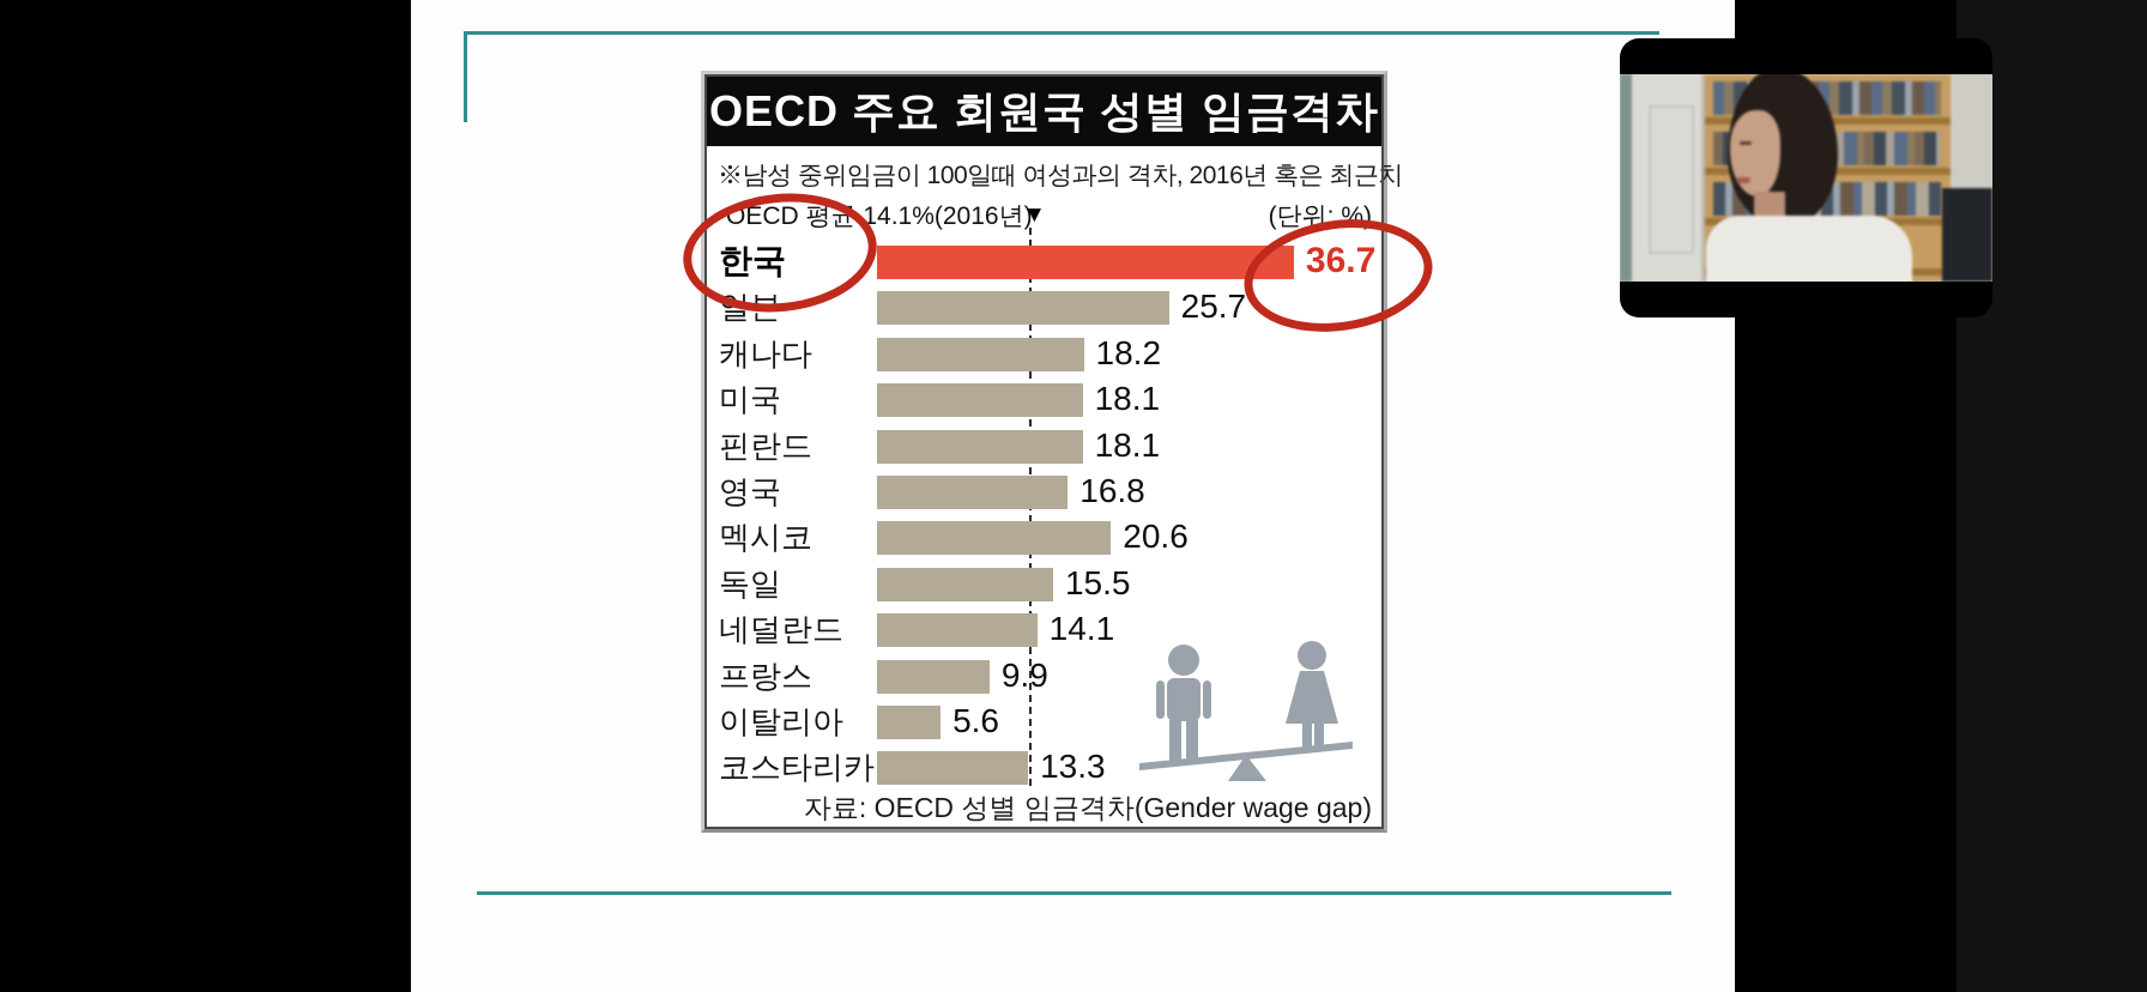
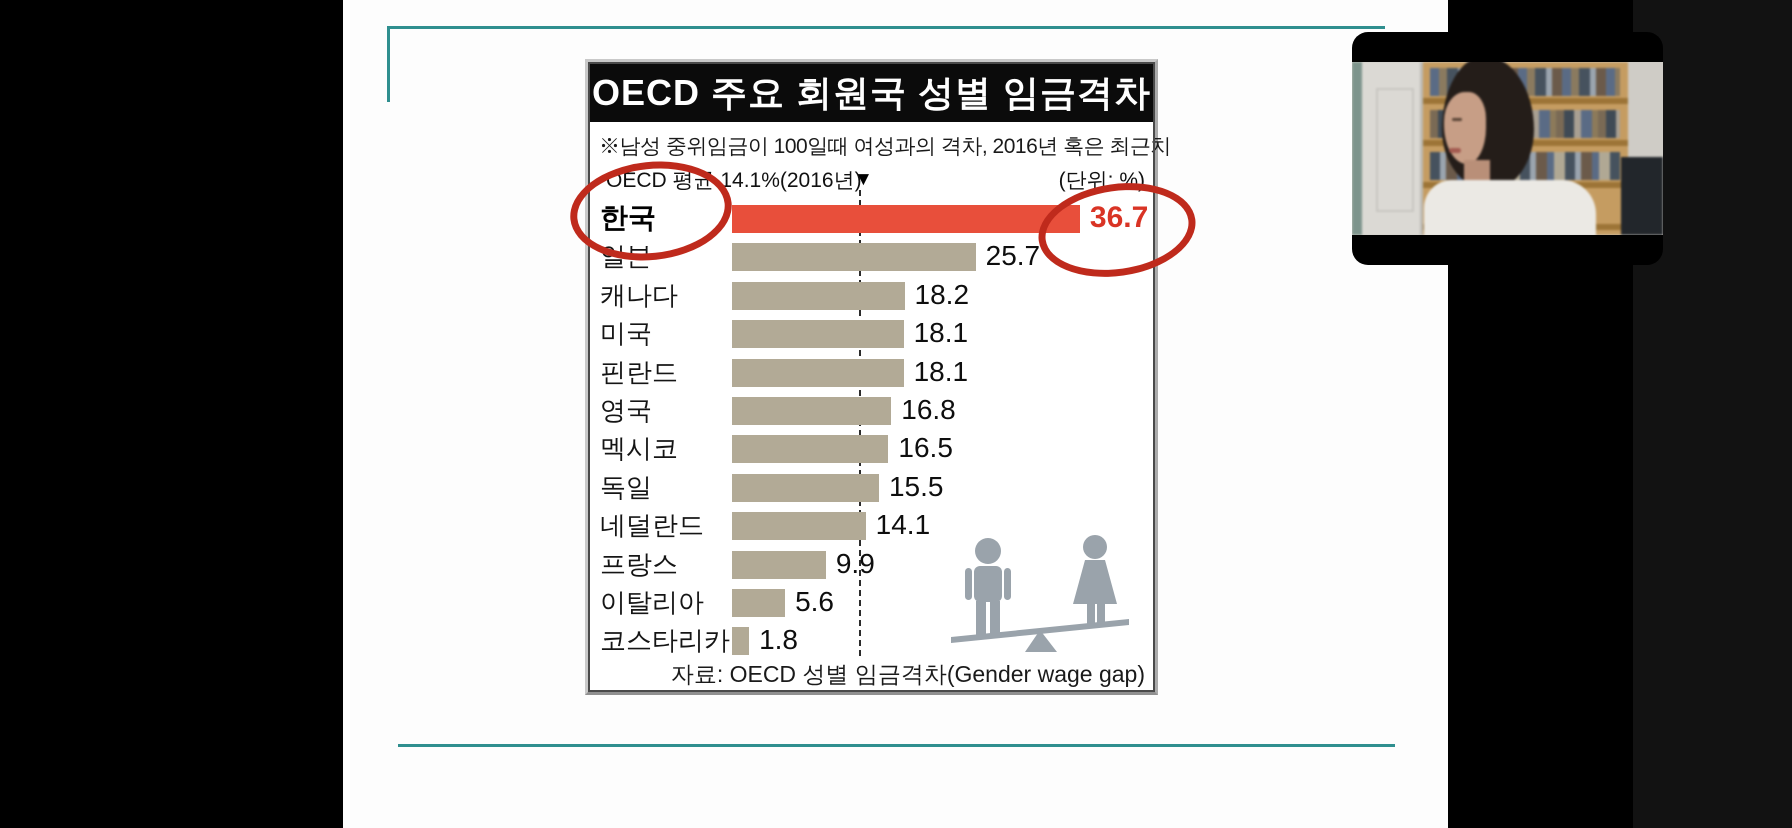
멕시코: 20.6 -> 16.5
코스타리카: 13.3 -> 1.8
